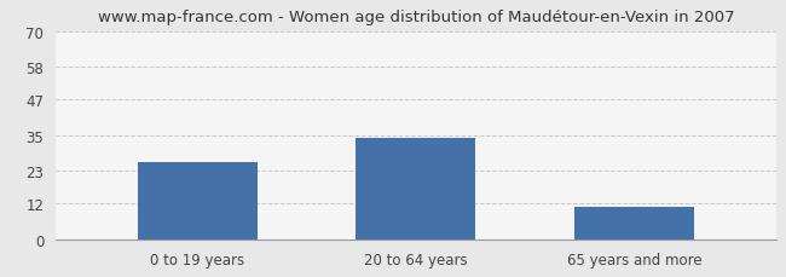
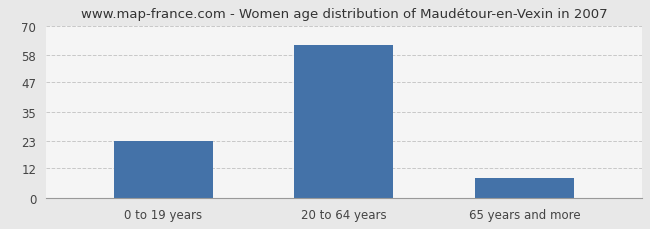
0 to 19 years: 26 -> 23
20 to 64 years: 34 -> 62
65 years and more: 11 -> 8
